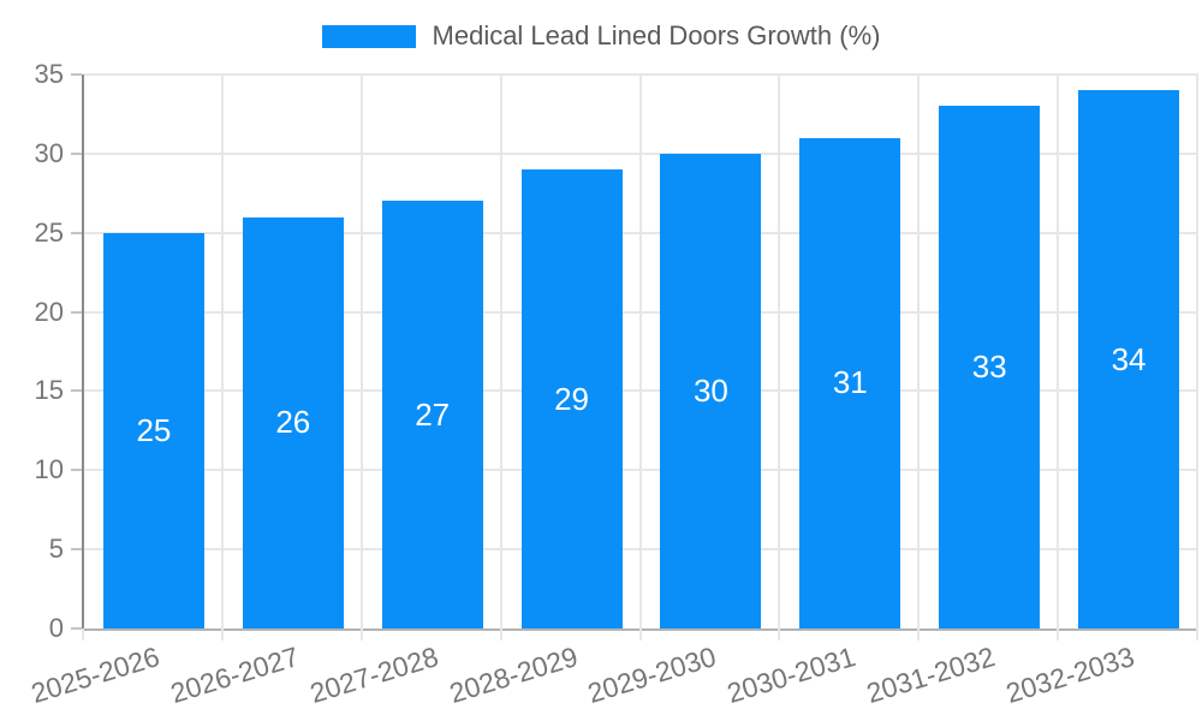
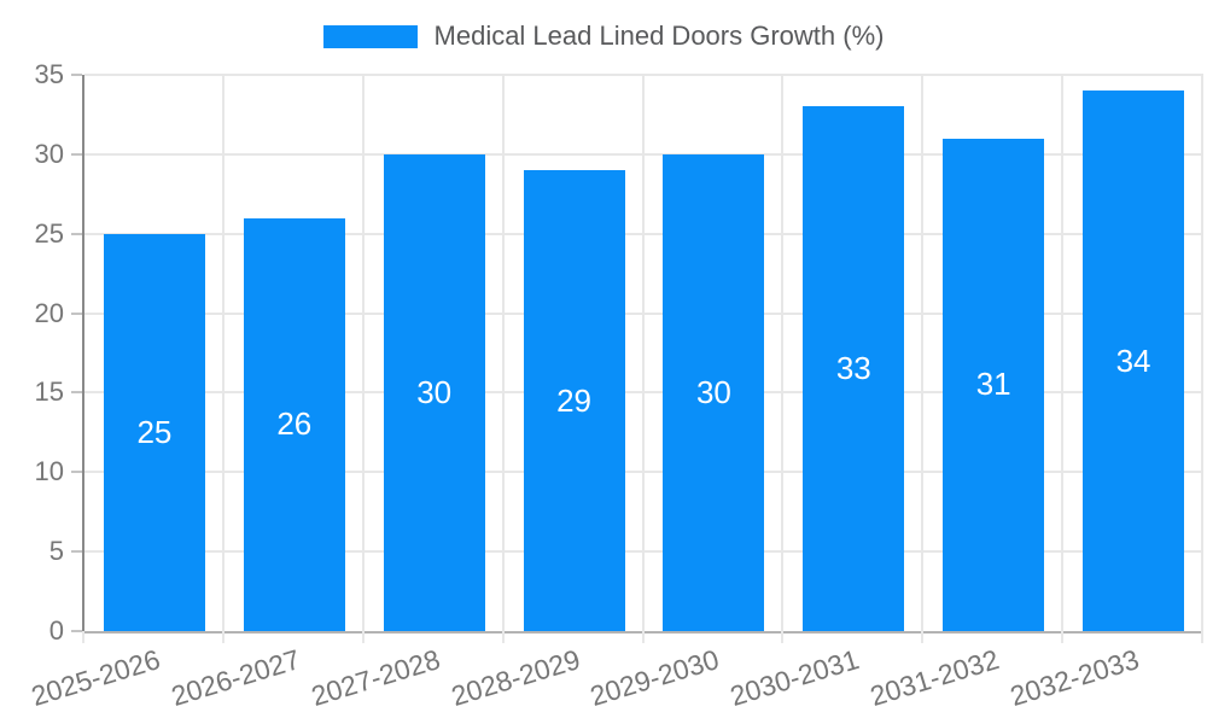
2027-2028: 27 -> 30
2030-2031: 31 -> 33
2031-2032: 33 -> 31
